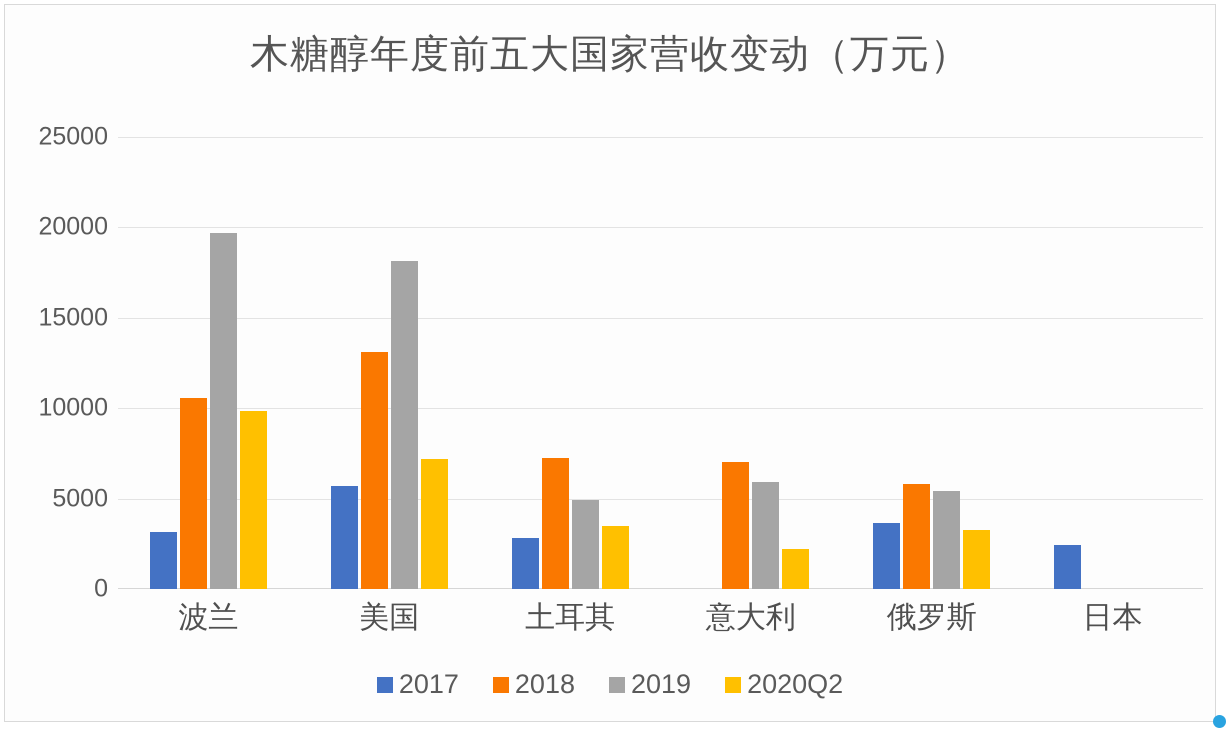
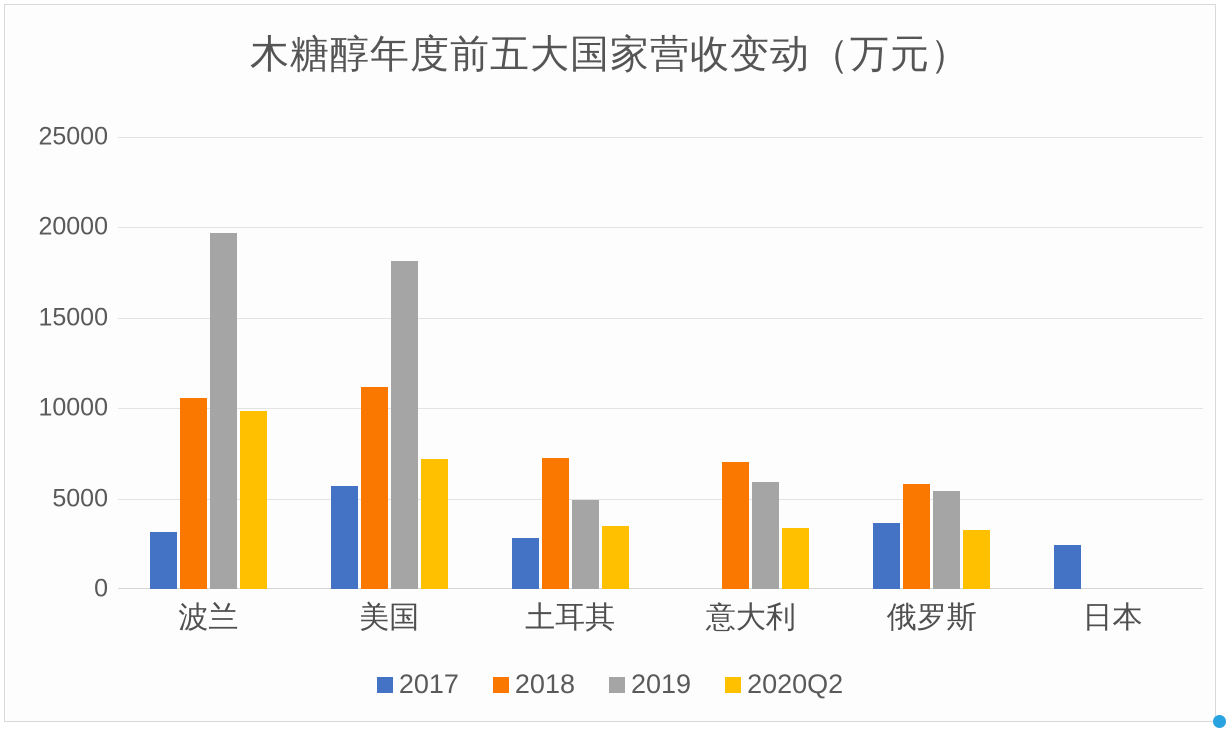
2018/美国: 13100 -> 11200
2020Q2/意大利: 2200 -> 3400
